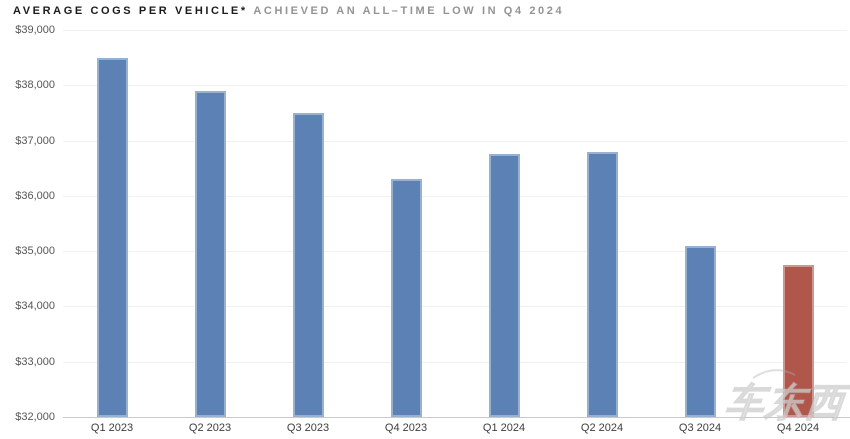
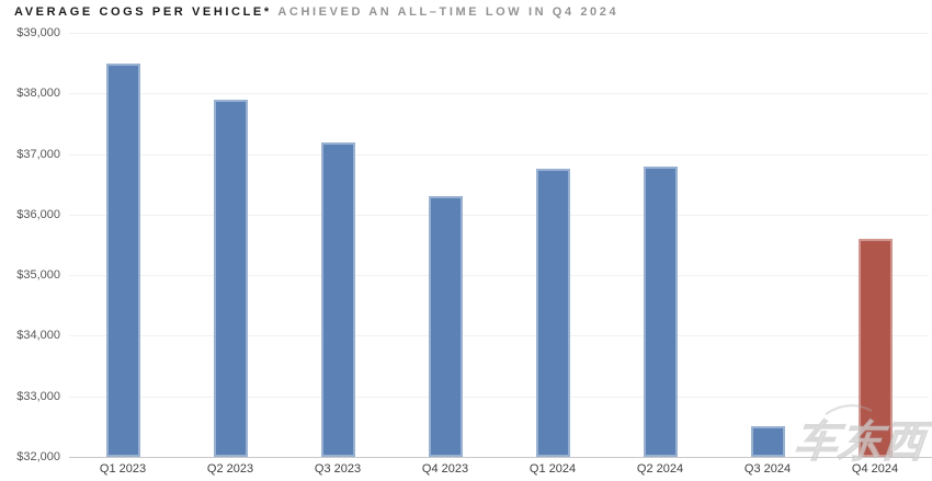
Q3 2023: $37500 -> $37200
Q3 2024: $35100 -> $32500
Q4 2024: $34800 -> $35600
